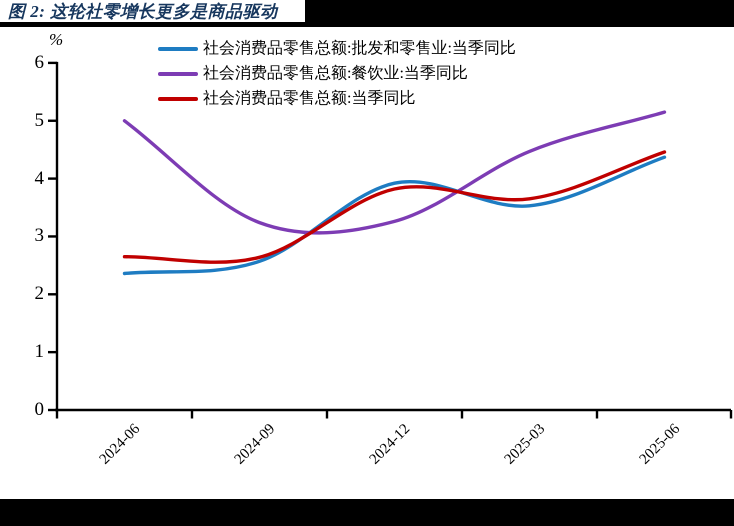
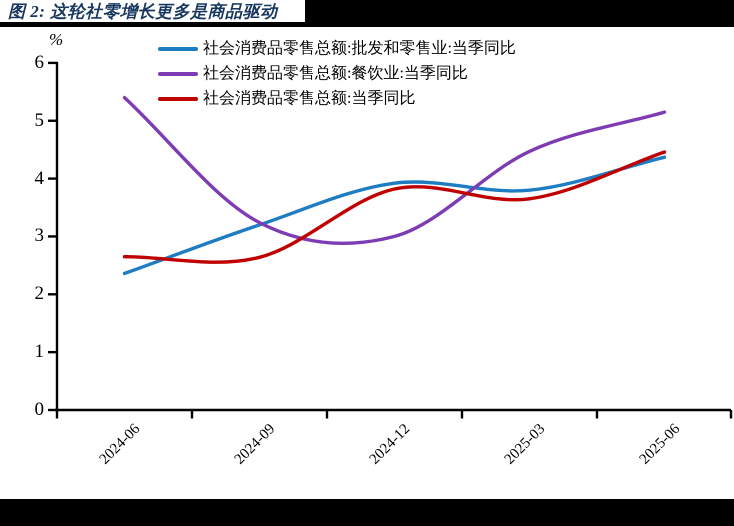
社会消费品零售总额:餐饮业:当季同比/2024-06: 5.0 -> 5.4
社会消费品零售总额:批发和零售业:当季同比/2024-09: 2.6 -> 3.2
社会消费品零售总额:餐饮业:当季同比/2024-12: 3.3 -> 3.0
社会消费品零售总额:批发和零售业:当季同比/2025-03: 3.5 -> 3.8
